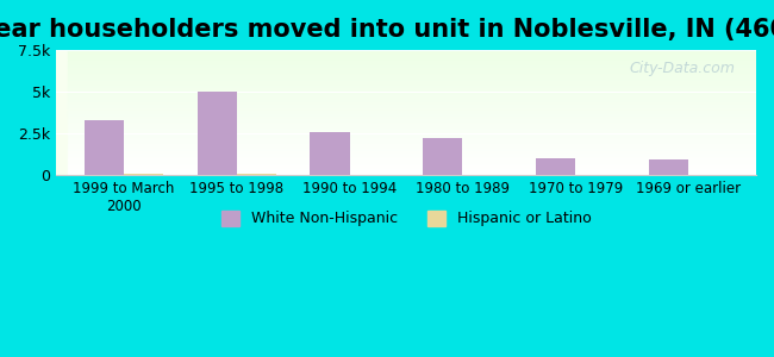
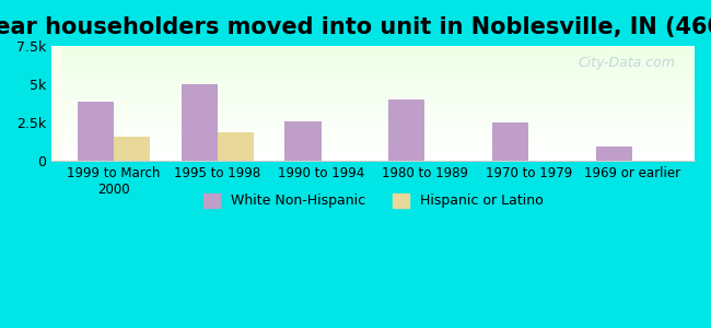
White Non-Hispanic/1999 to March 2000: 3.3k -> 3.9k
Hispanic or Latino/1999 to March 2000: 0.1k -> 1.6k
Hispanic or Latino/1995 to 1998: 0.0k -> 1.9k
White Non-Hispanic/1980 to 1989: 2.2k -> 4.0k
White Non-Hispanic/1970 to 1979: 1.0k -> 2.5k
